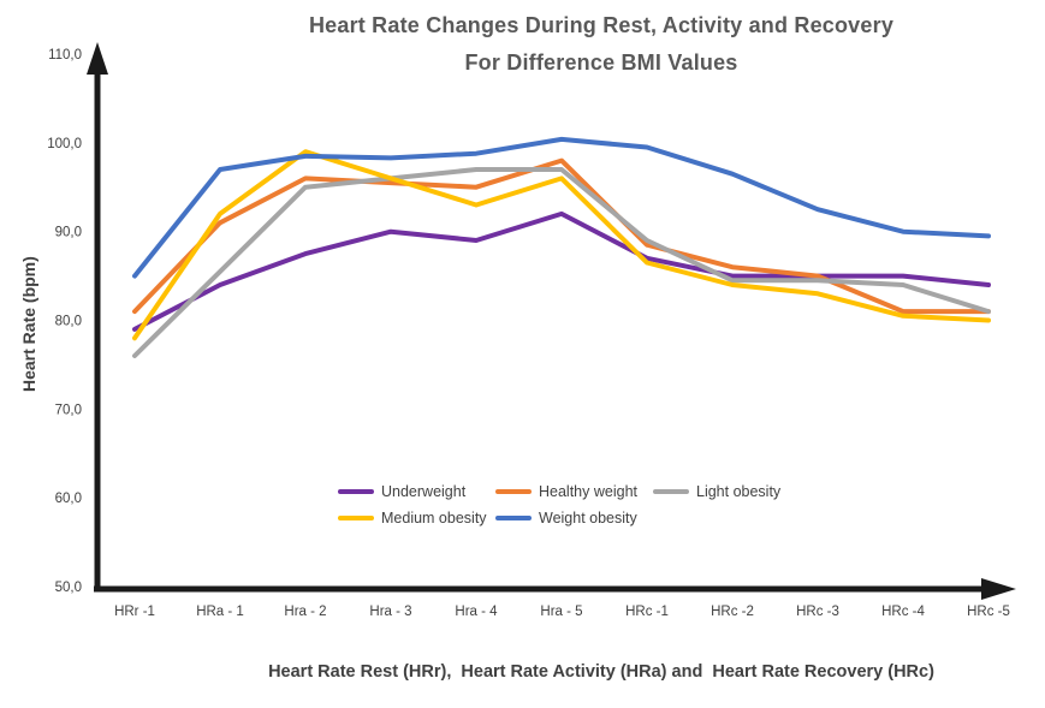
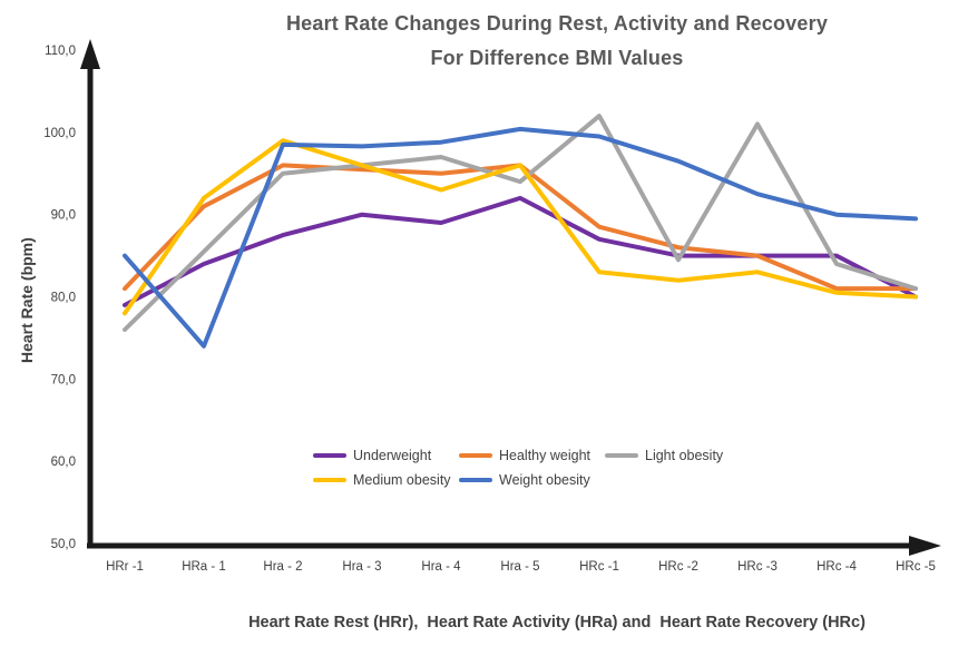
Weight obesity/HRa - 1: 97 -> 74
Healthy weight/Hra - 5: 98 -> 96
Light obesity/Hra - 5: 97 -> 94
Light obesity/HRc -1: 89 -> 102
Medium obesity/HRc -1: 86 -> 83
Medium obesity/HRc -2: 84 -> 82
Light obesity/HRc -3: 84 -> 101
Underweight/HRc -5: 84 -> 80
